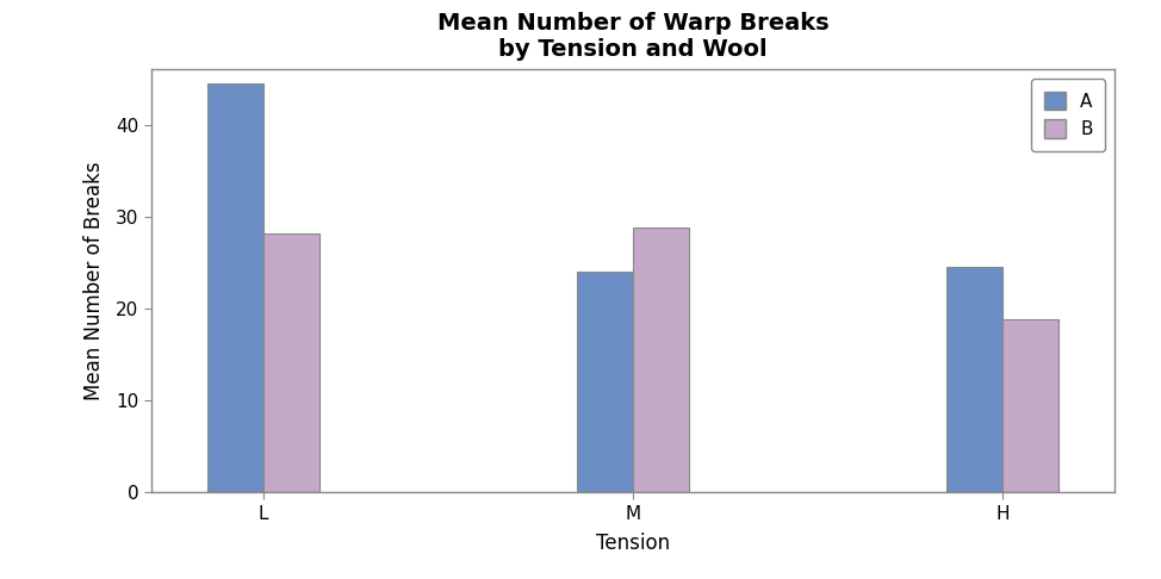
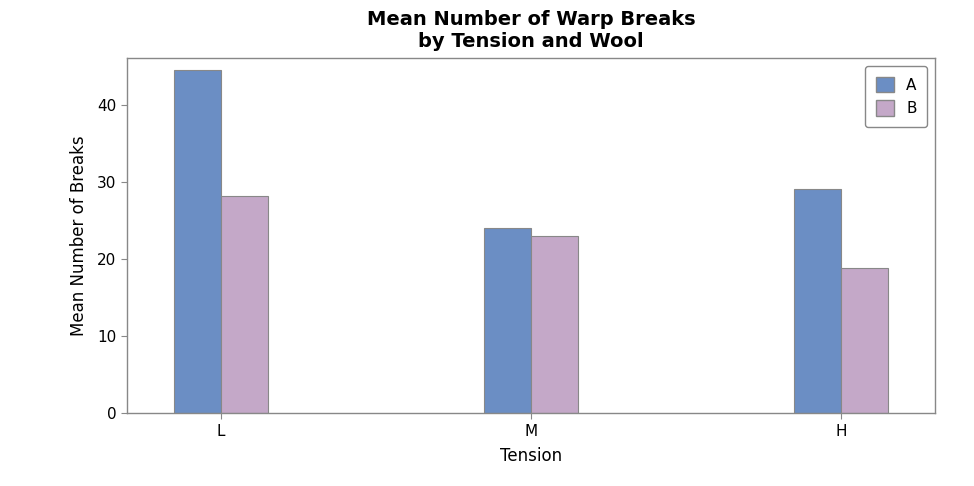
B/M: 28.8 -> 23.0
A/H: 24.5 -> 29.0
